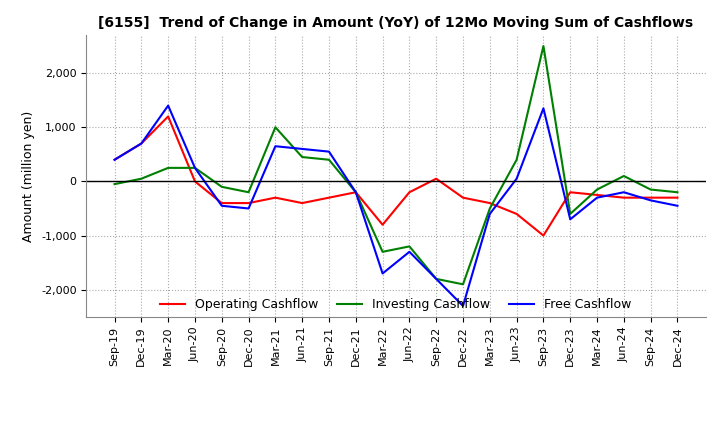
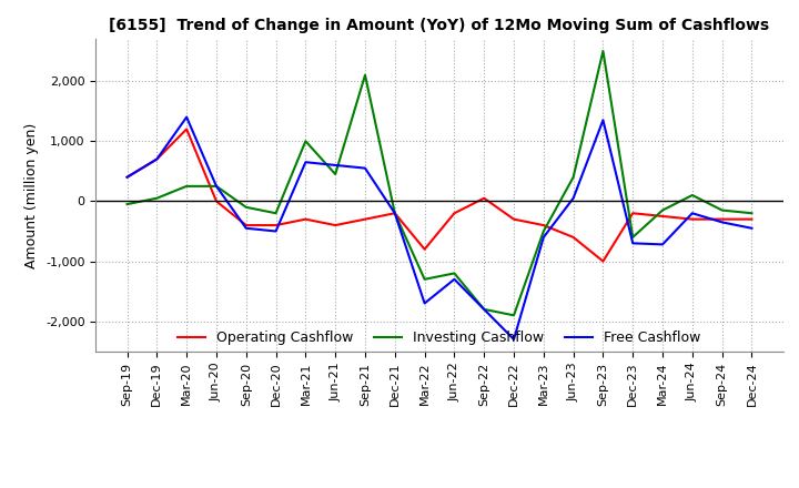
Investing Cashflow/Sep-21: 400 -> 2,100
Free Cashflow/Mar-24: -300 -> -720
